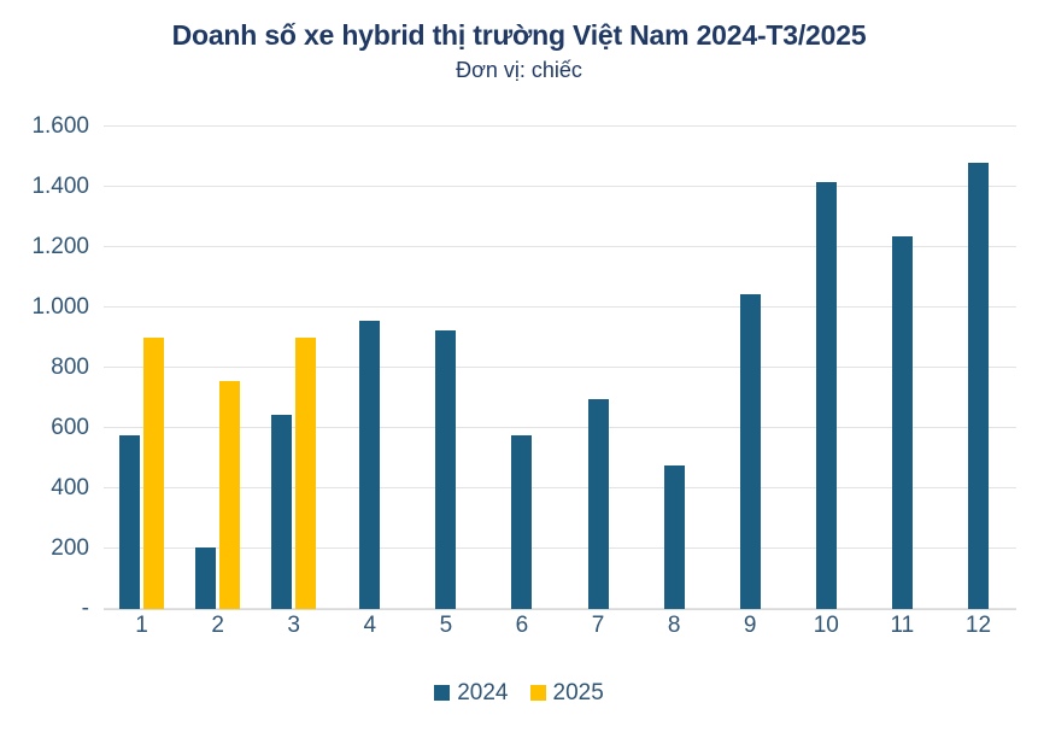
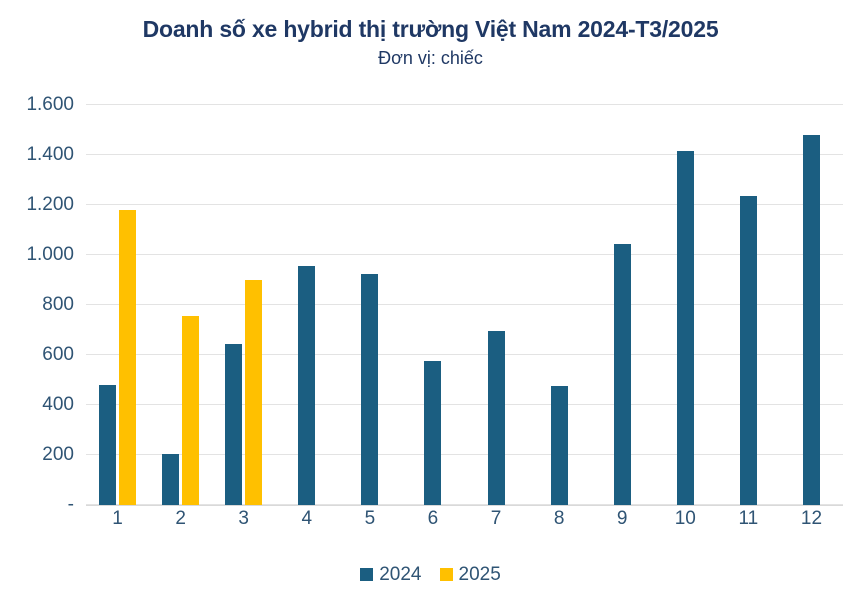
2024/1: 580 -> 480
2025/1: 900 -> 1180
